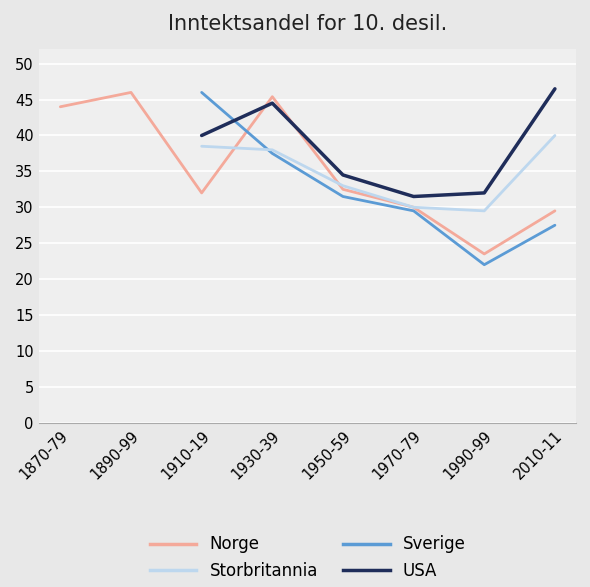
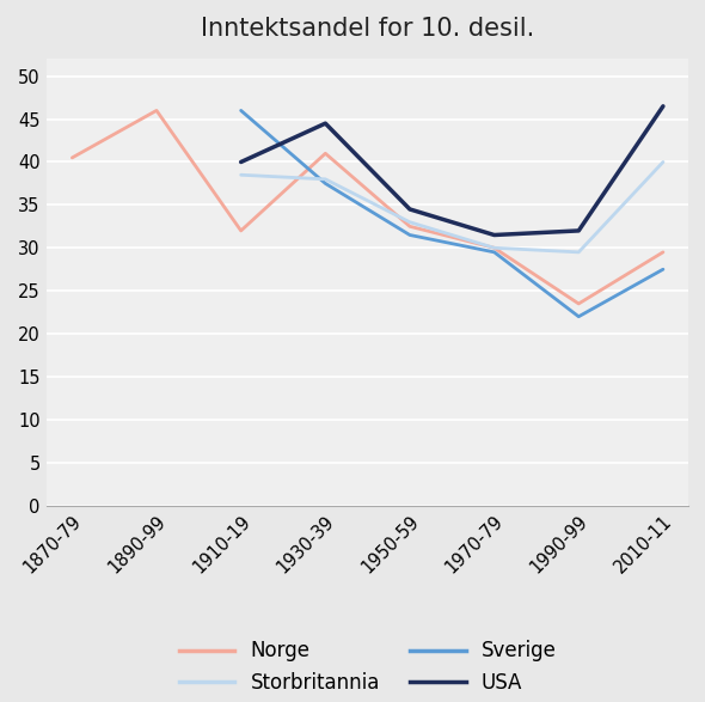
Norge/1870-79: 44.0 -> 40.5
Norge/1930-39: 45.4 -> 41.0
